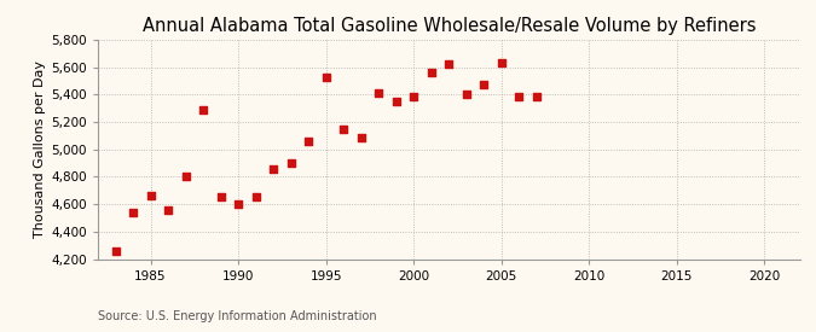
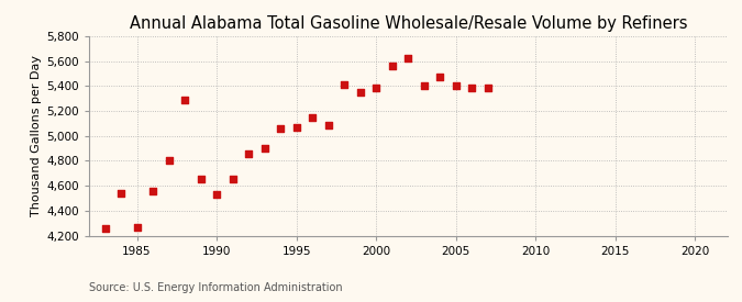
1985: 4,660 -> 4,270
1990: 4,600 -> 4,530
1995: 5,530 -> 5,070
2005: 5,630 -> 5,400
